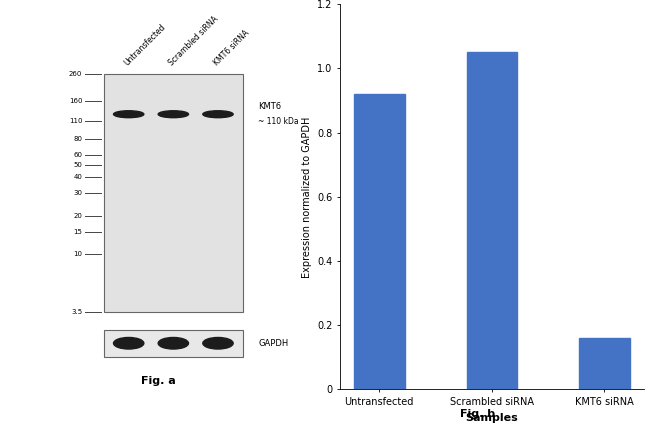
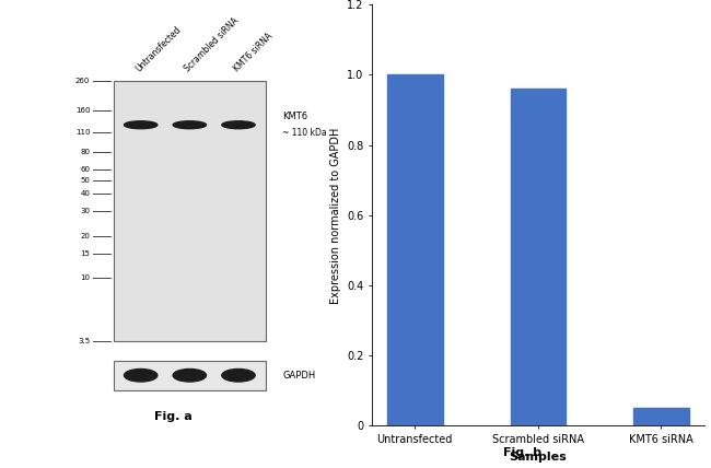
Untransfected: 0.92 -> 1.00
Scrambled siRNA: 1.05 -> 0.96
KMT6 siRNA: 0.16 -> 0.05
